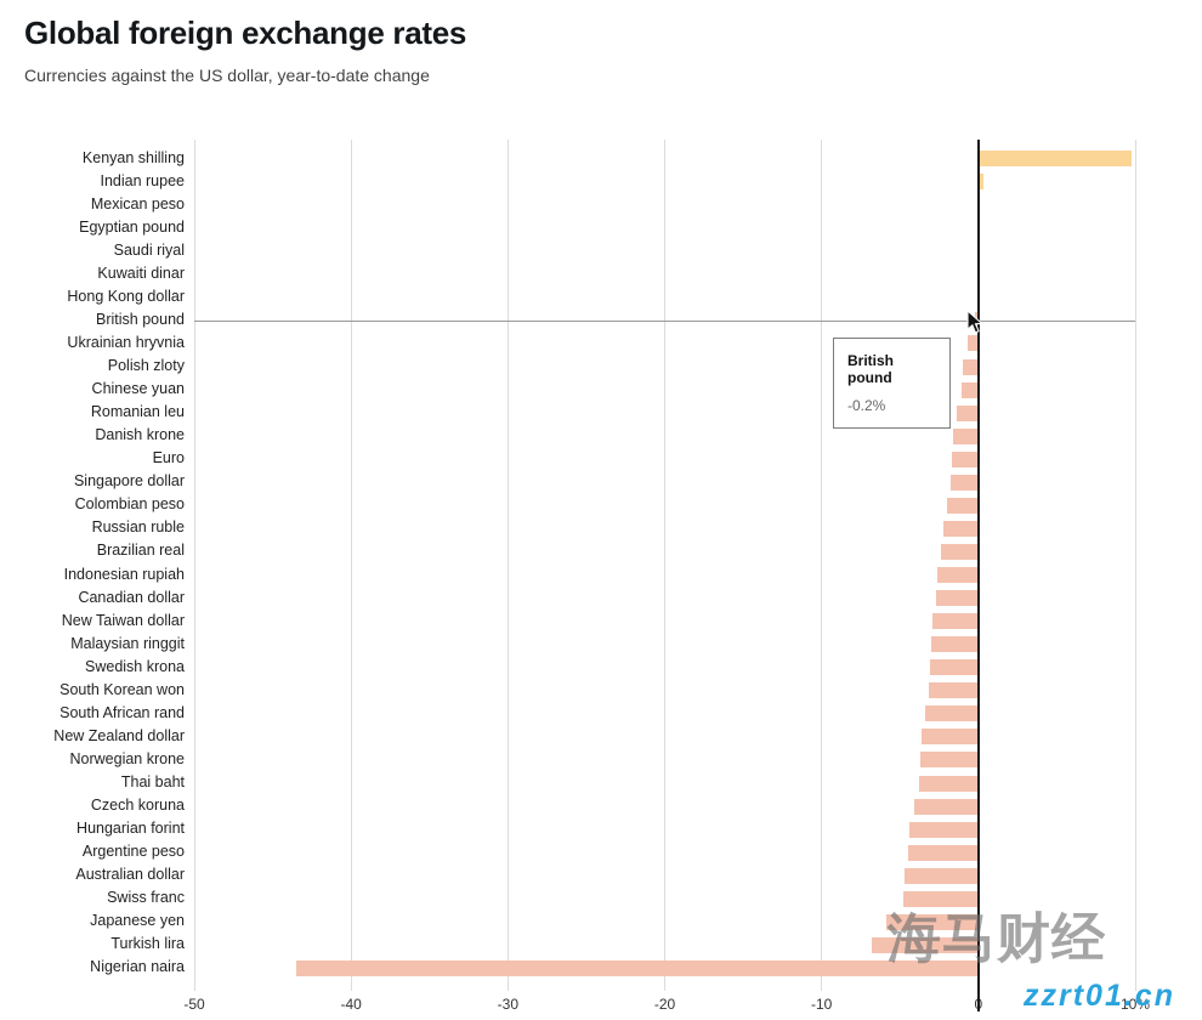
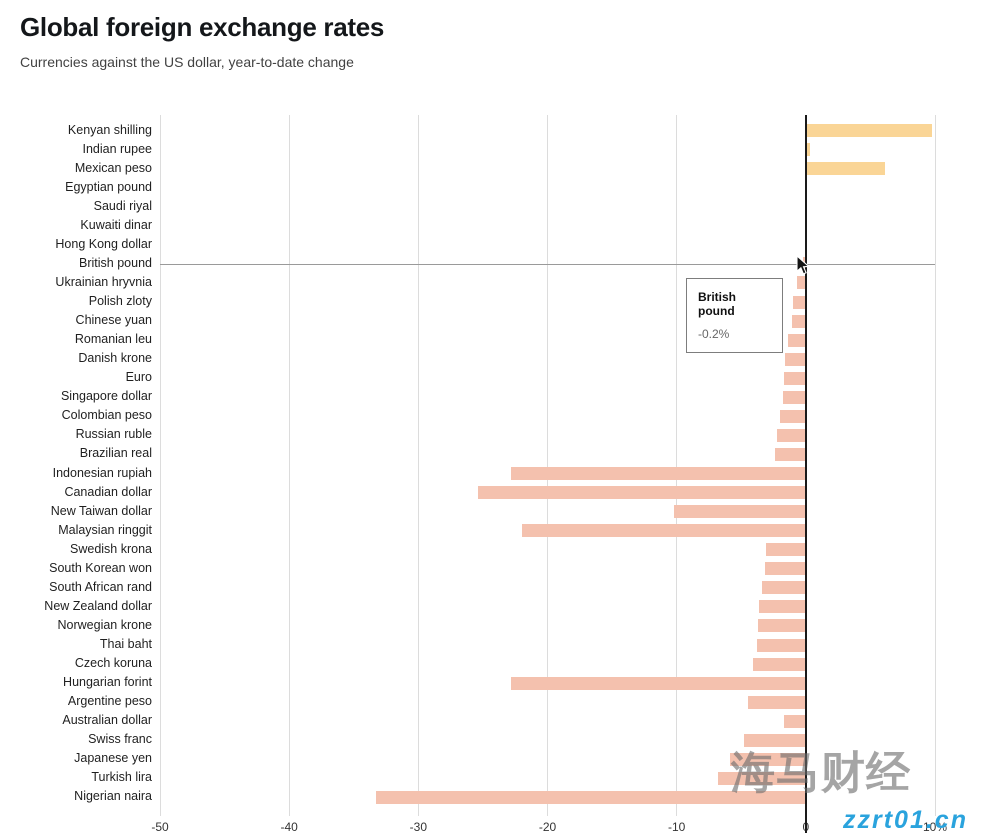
Mexican peso: 0.1% -> 6.1%
Indonesian rupiah: -2.6% -> -22.8%
Canadian dollar: -2.7% -> -25.4%
New Taiwan dollar: -2.9% -> -10.2%
Malaysian ringgit: -3.0% -> -22.0%
Hungarian forint: -4.4% -> -22.8%
Australian dollar: -4.7% -> -1.7%
Nigerian naira: -43.5% -> -33.3%
